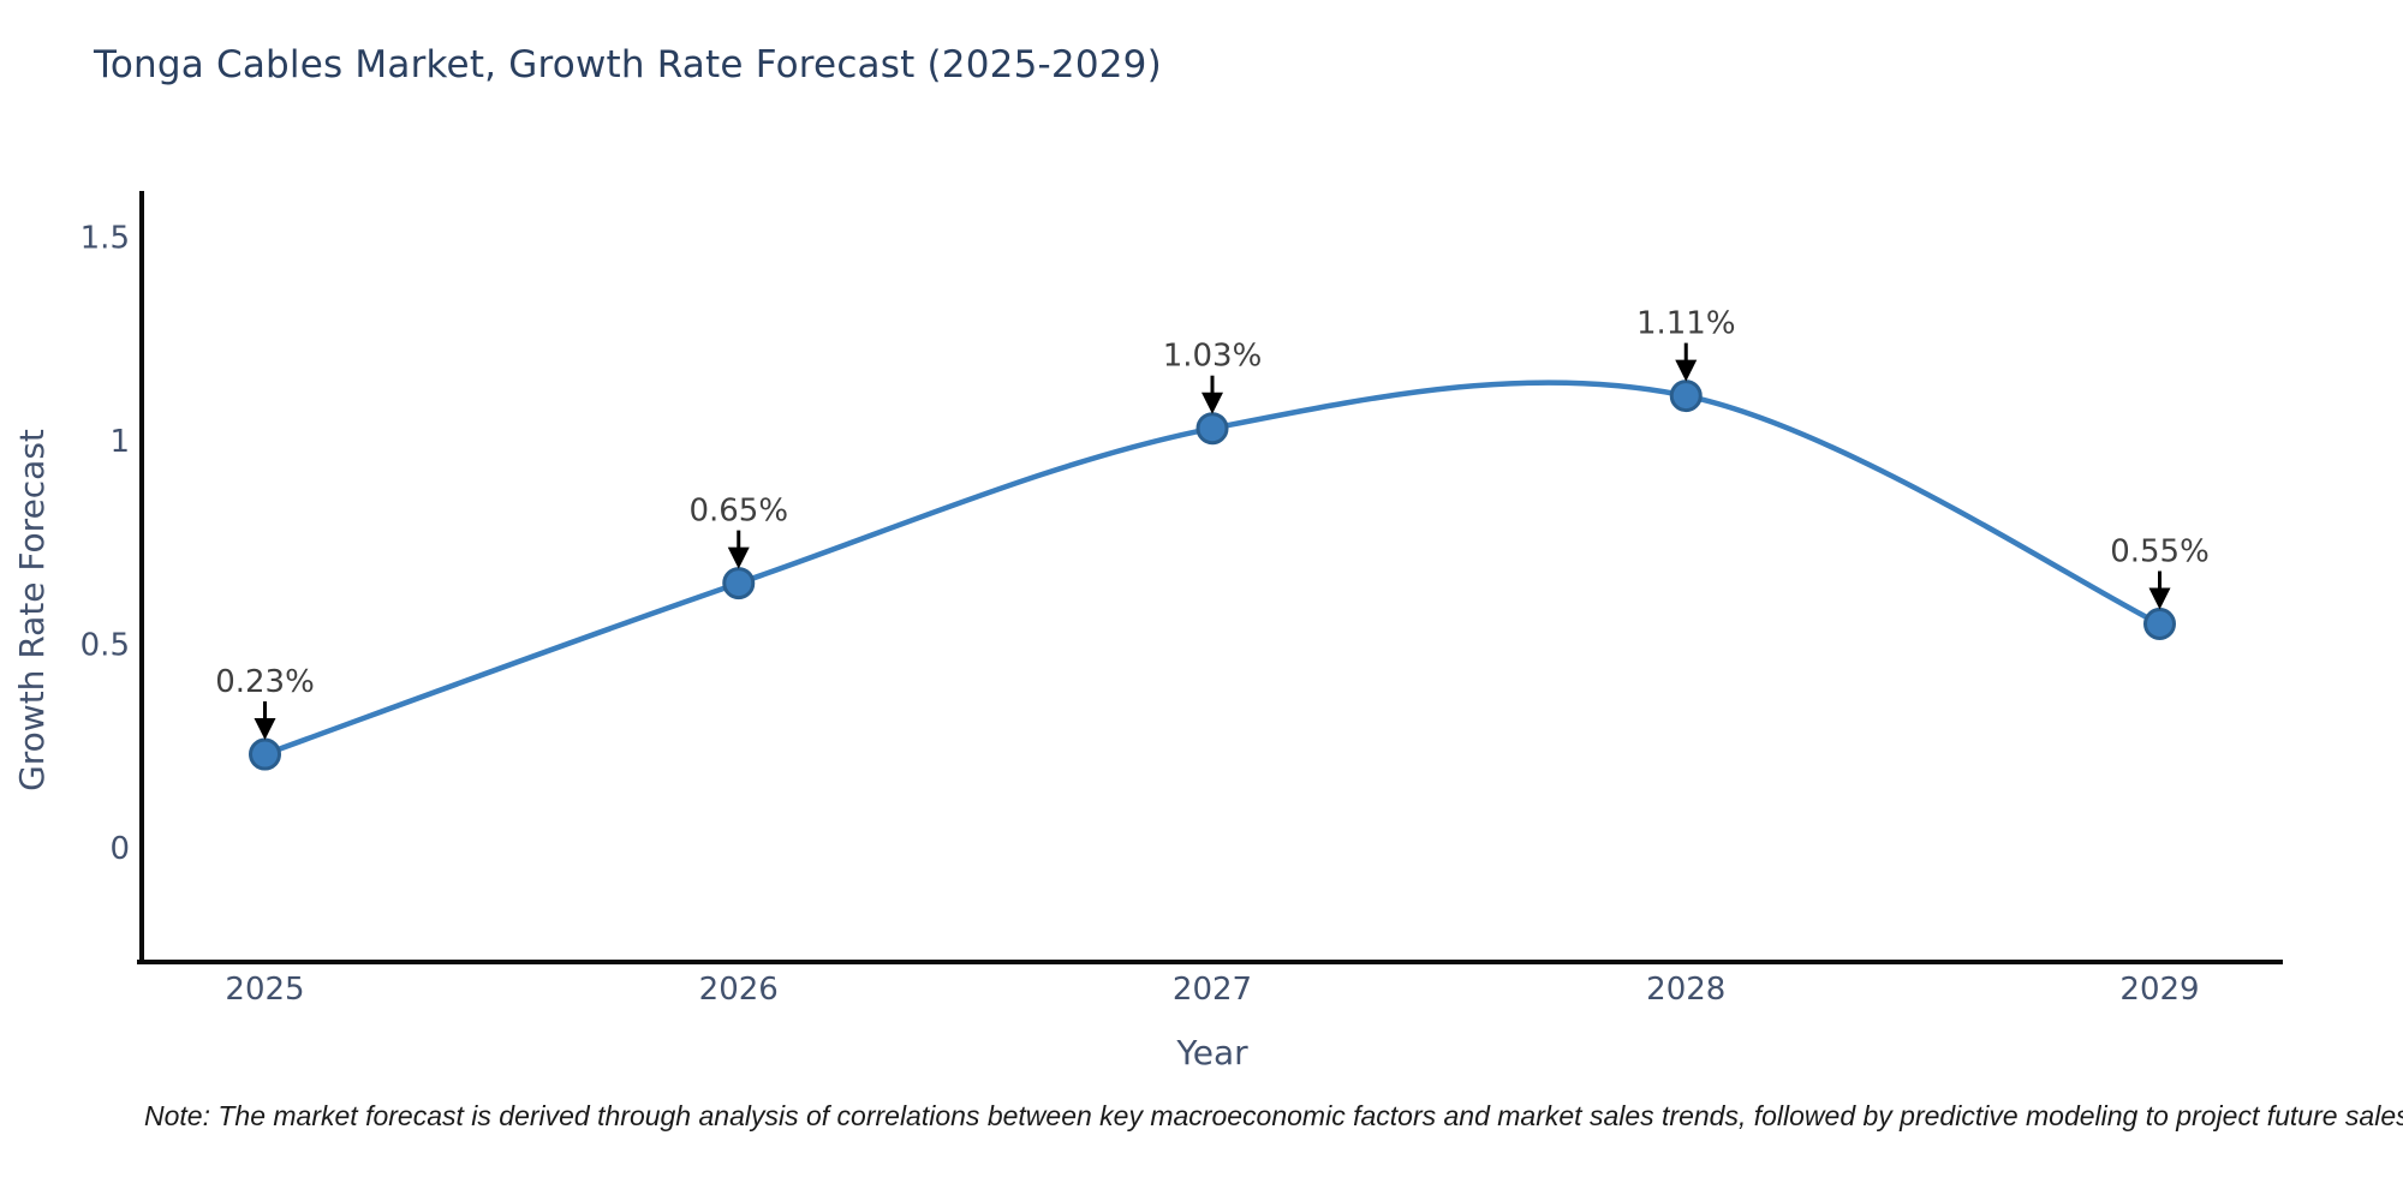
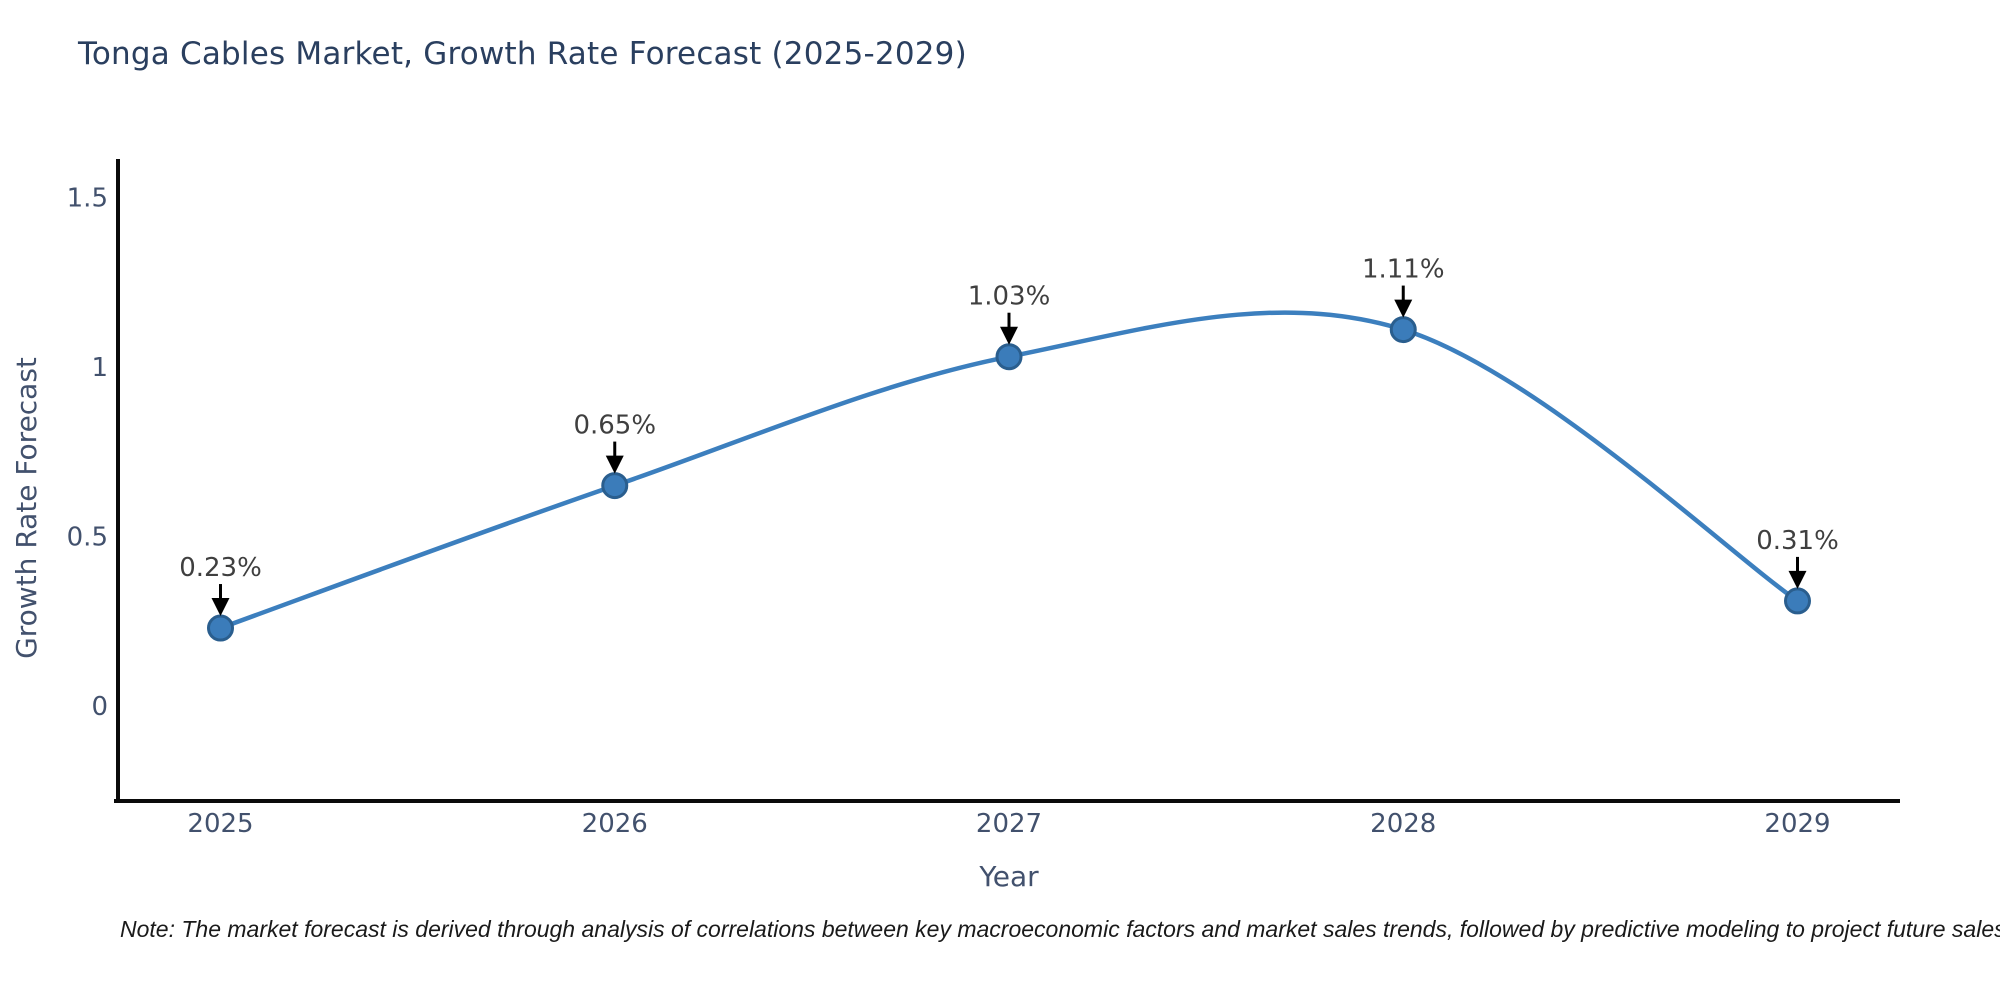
2029: 0.55% -> 0.31%
